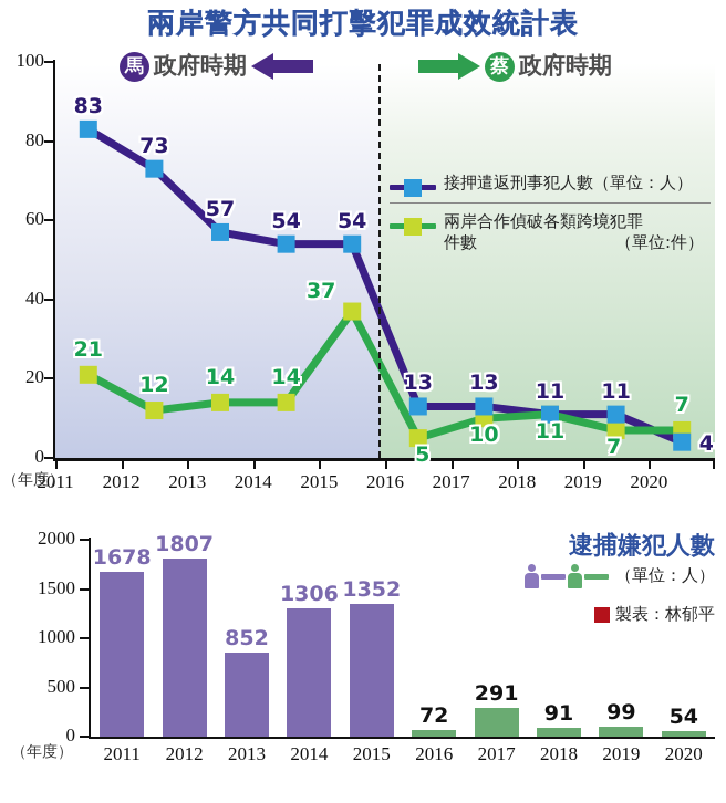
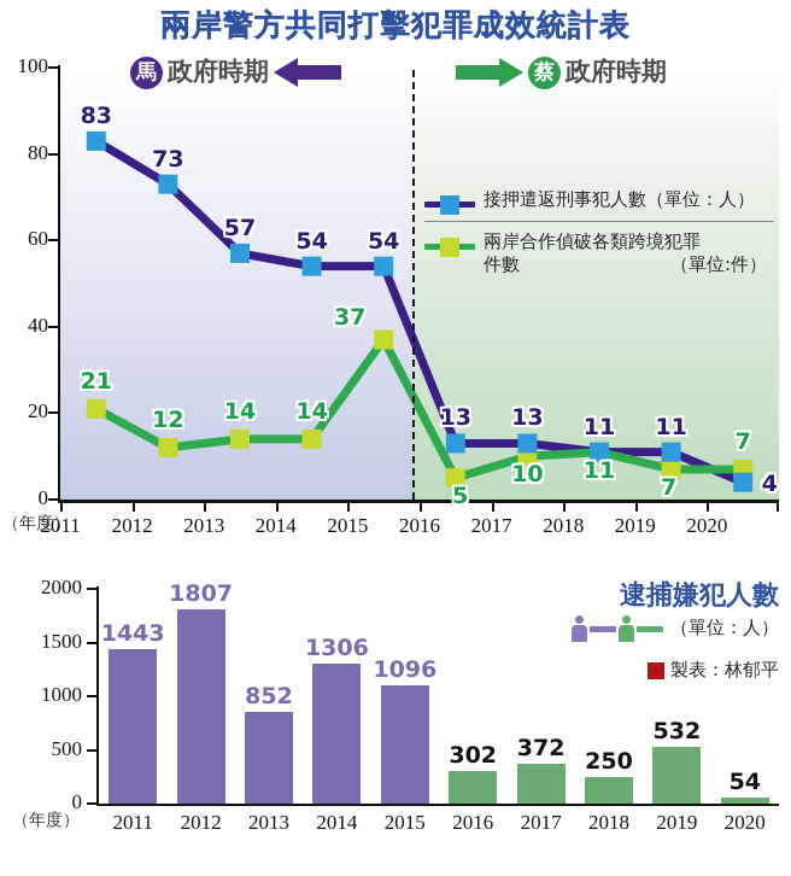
逮捕嫌犯人數/2011: 1678 -> 1443
逮捕嫌犯人數/2015: 1352 -> 1096
逮捕嫌犯人數/2016: 72 -> 302
逮捕嫌犯人數/2017: 291 -> 372
逮捕嫌犯人數/2018: 91 -> 250
逮捕嫌犯人數/2019: 99 -> 532
